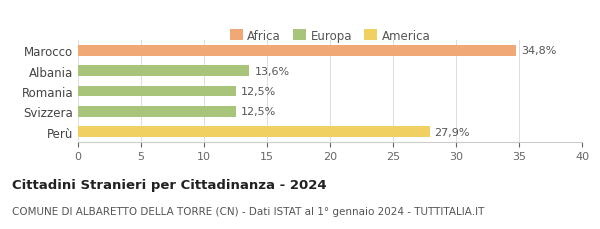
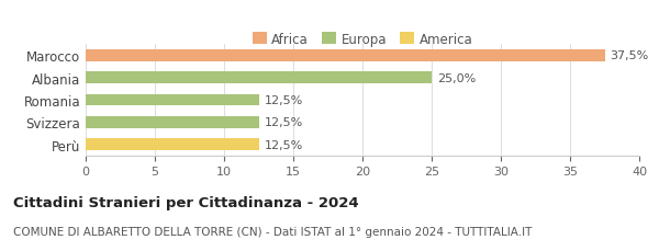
Marocco: 34,8% -> 37,5%
Albania: 13,6% -> 25,0%
Perù: 27,9% -> 12,5%
